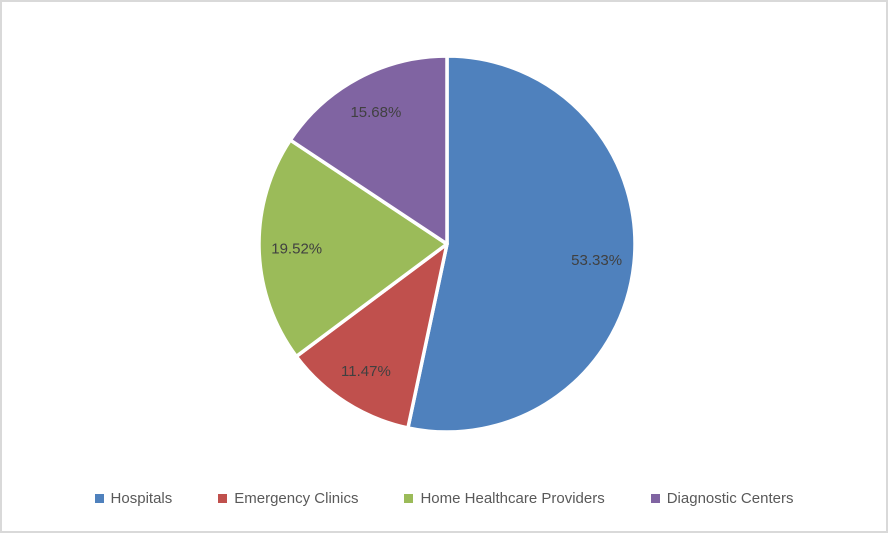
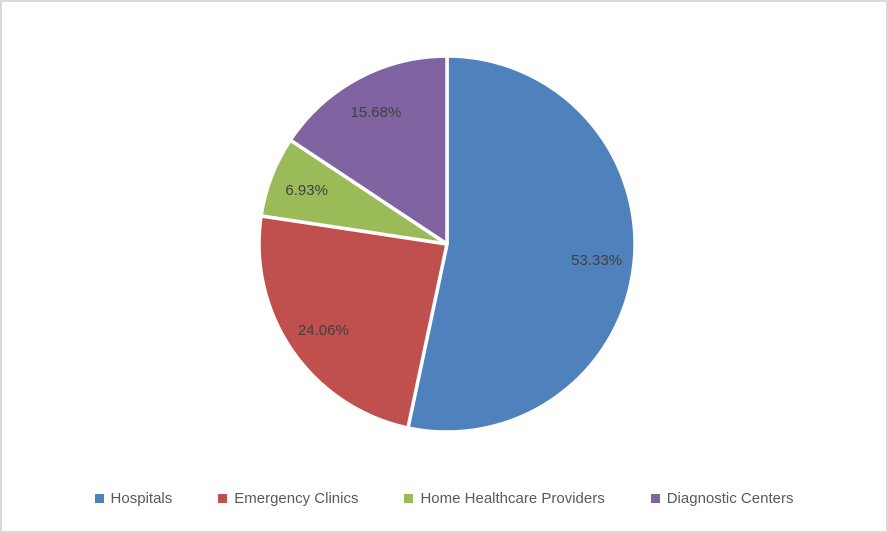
Emergency Clinics: 11.47% -> 24.06%
Home Healthcare Providers: 19.52% -> 6.93%
